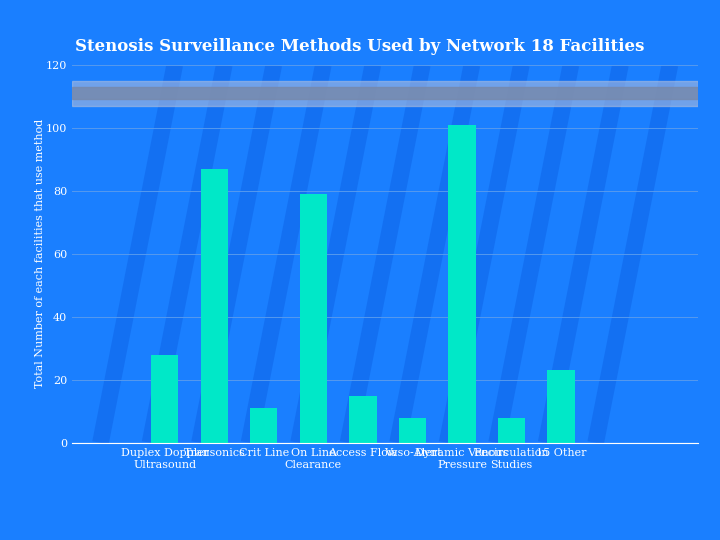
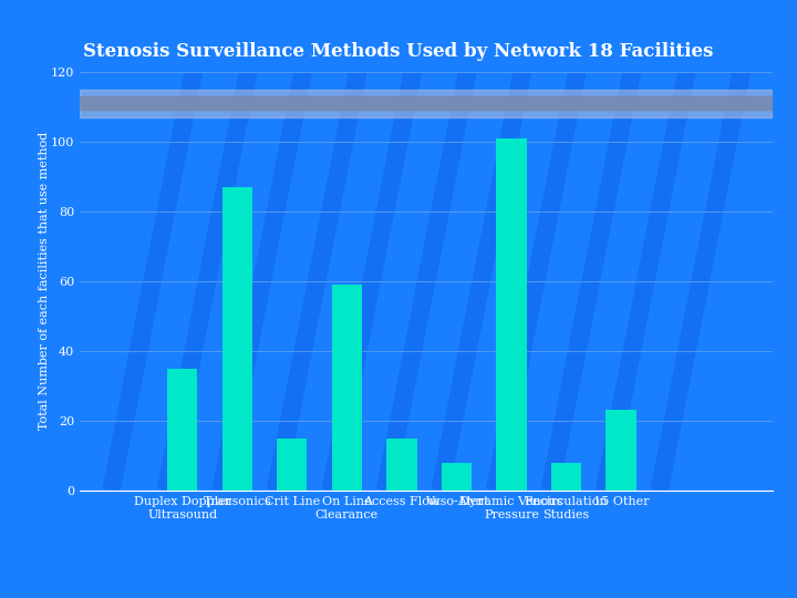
Duplex Doppler Ultrasound: 28 -> 35
Crit Line: 11 -> 15
On Line Clearance: 79 -> 59
